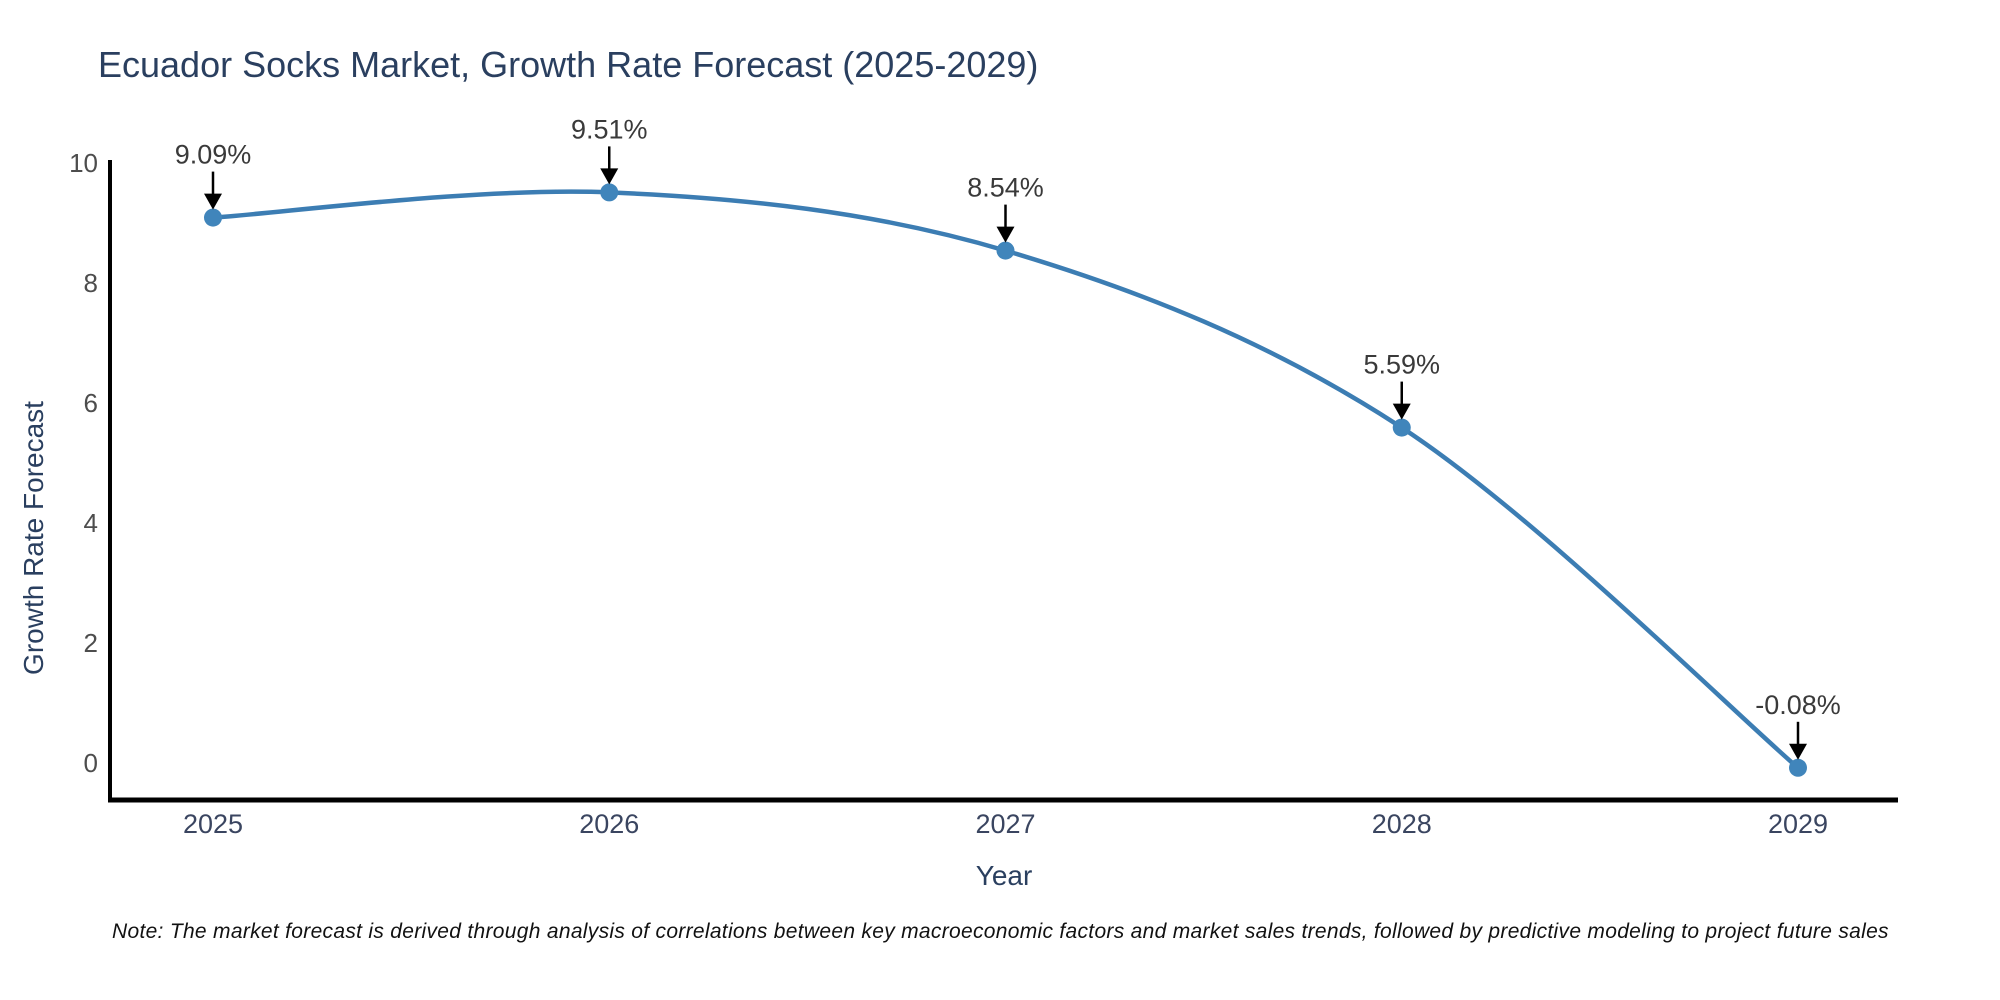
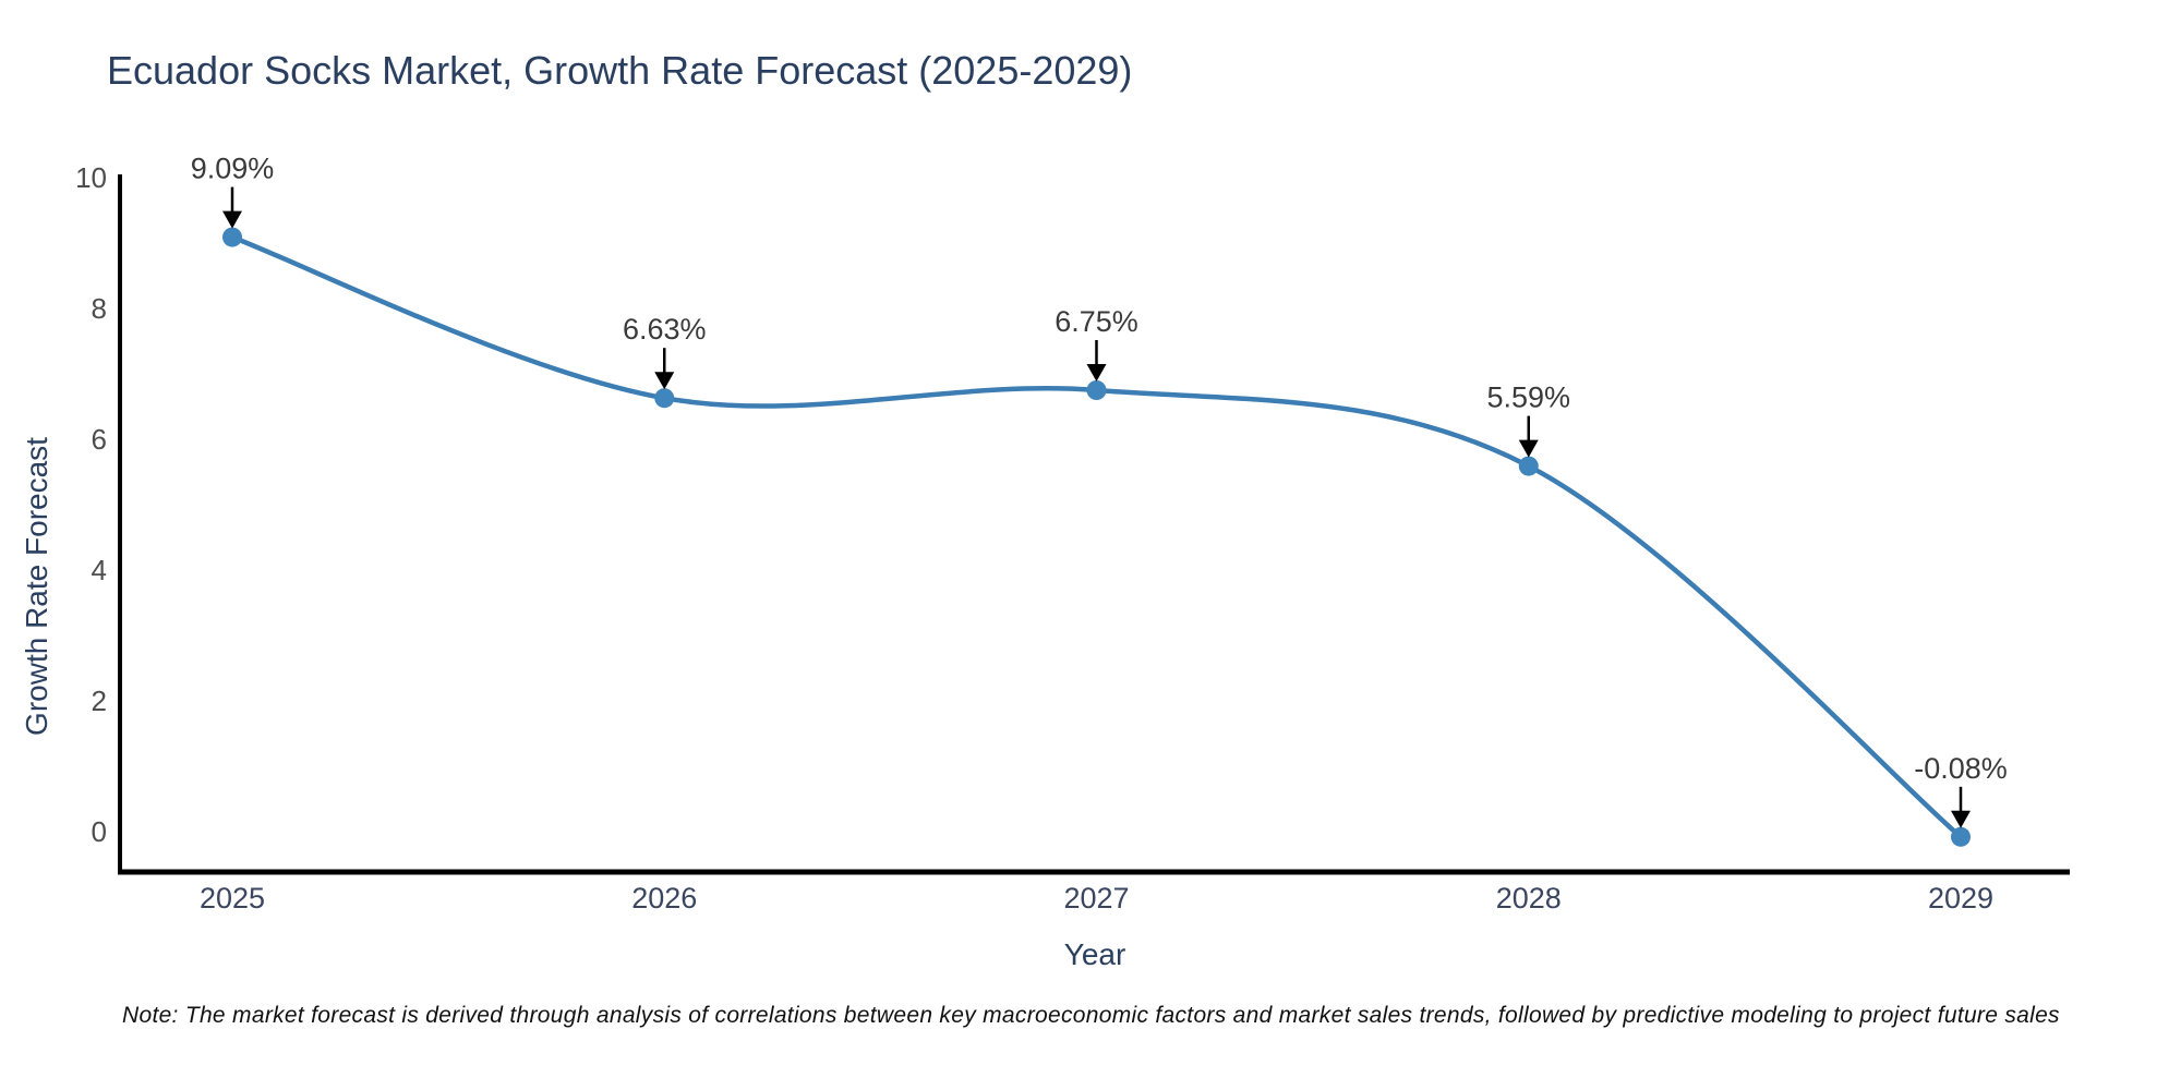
2026: 9.51% -> 6.63%
2027: 8.54% -> 6.75%
